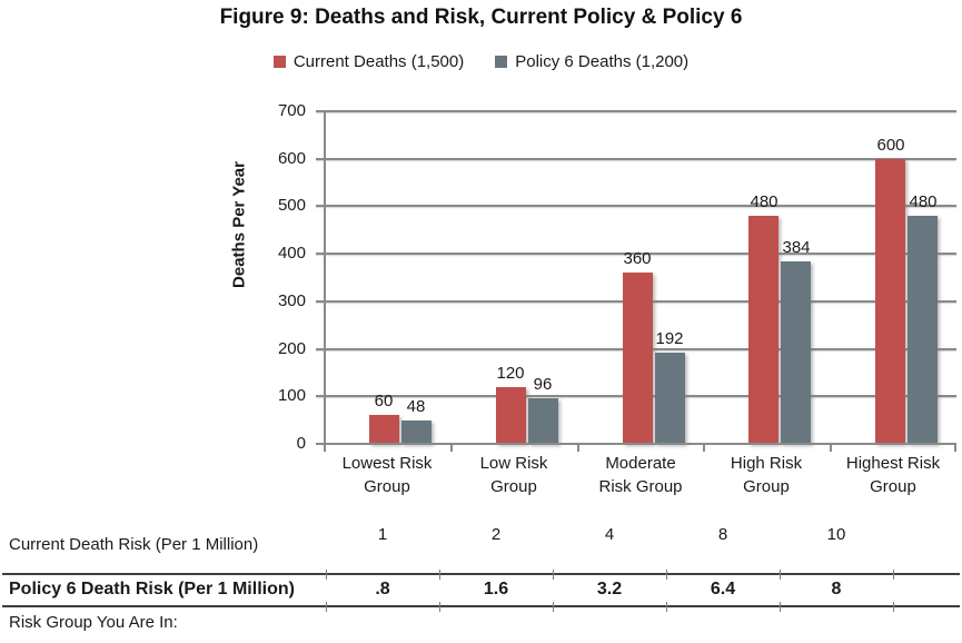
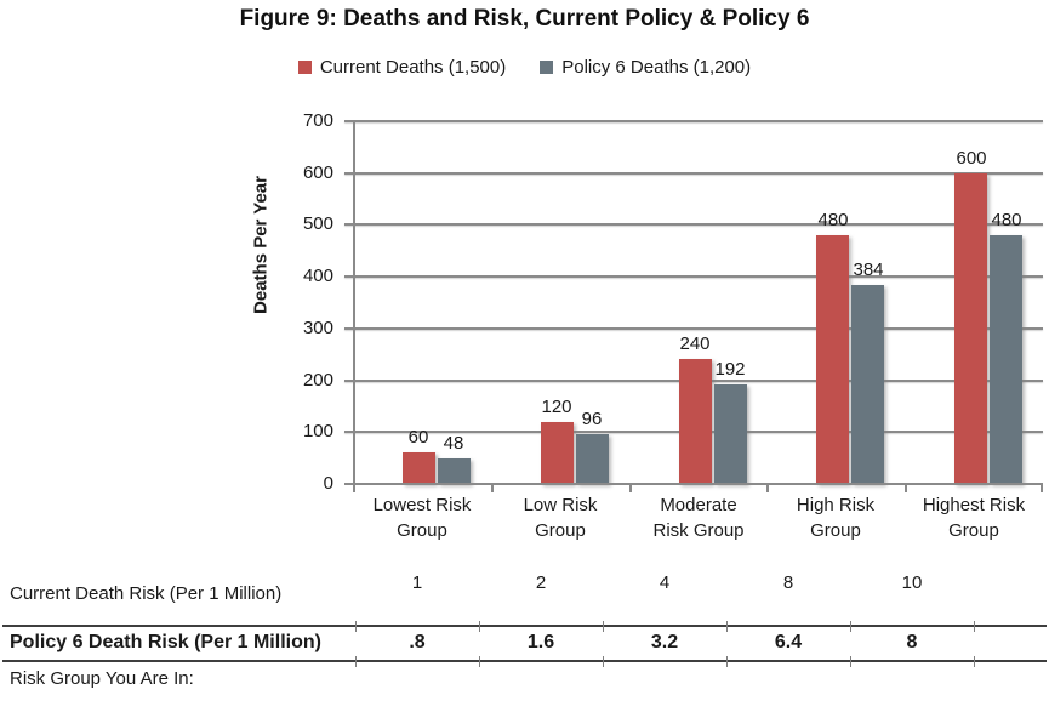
Current Deaths (1,500)/Moderate Risk Group: 360 -> 240
